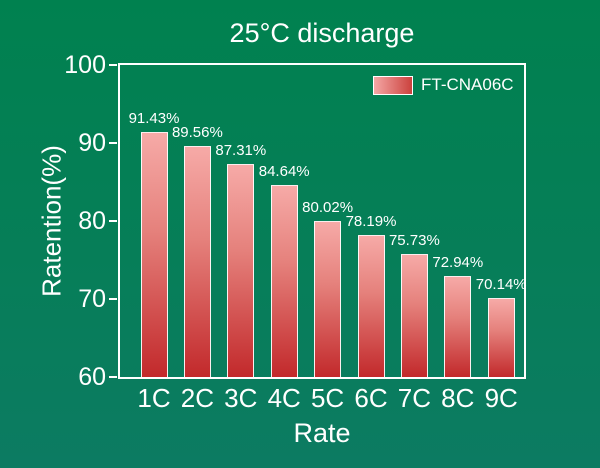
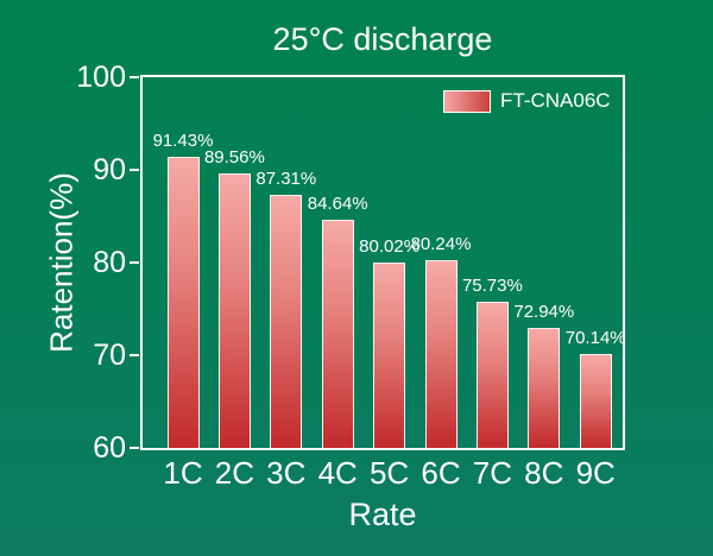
6C: 78.19% -> 80.24%
